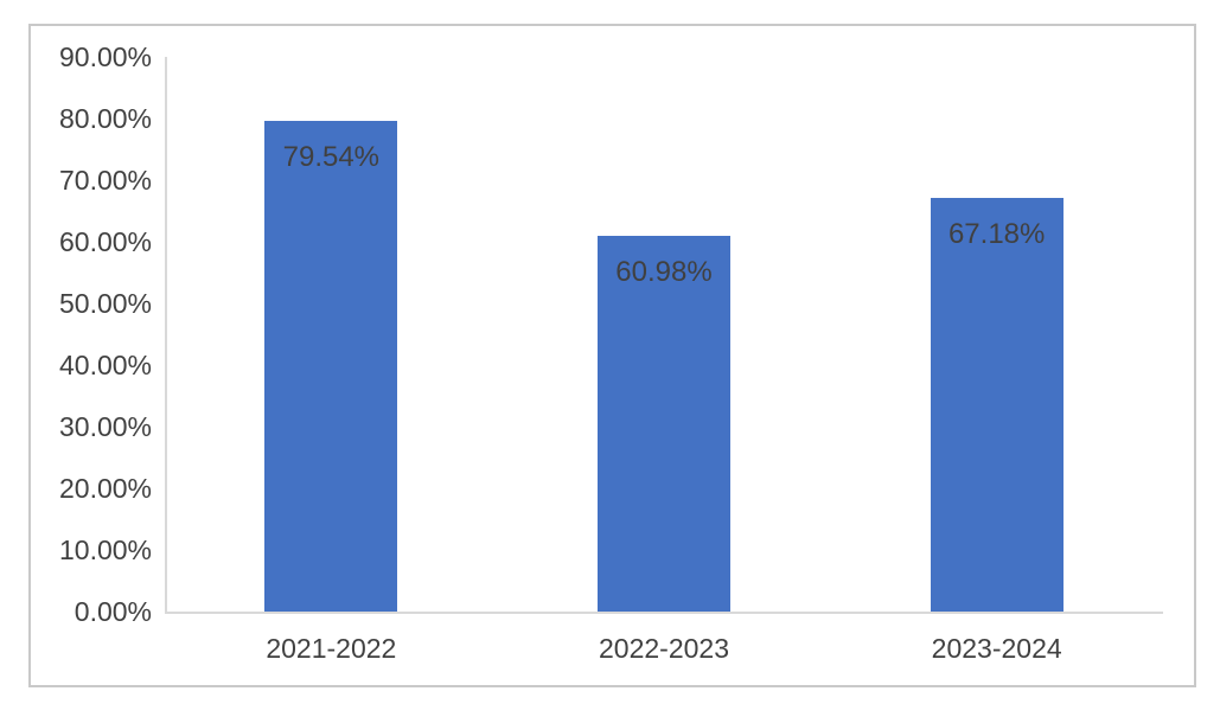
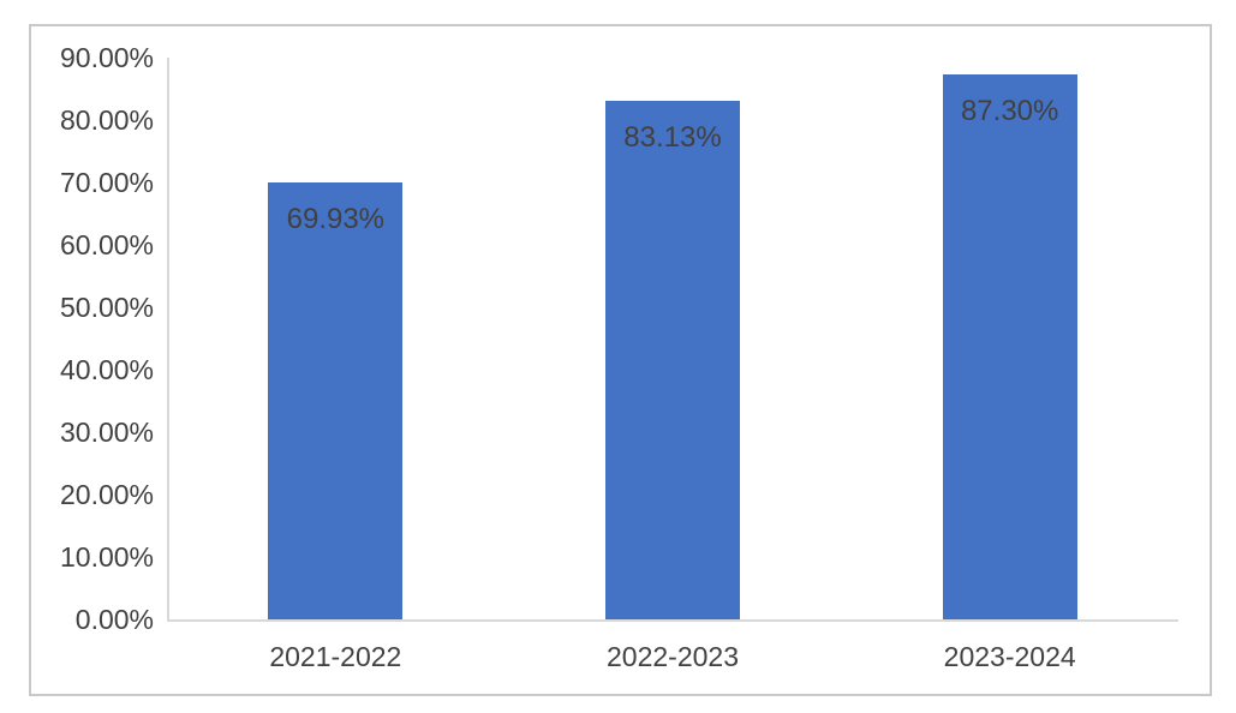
2021-2022: 79.54% -> 69.93%
2022-2023: 60.98% -> 83.13%
2023-2024: 67.18% -> 87.30%
